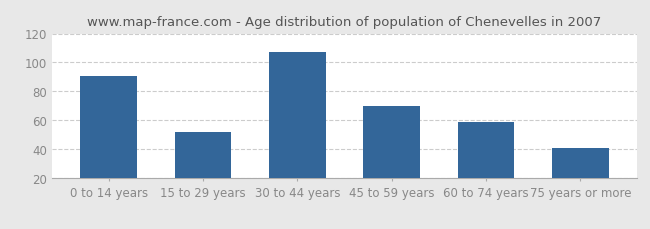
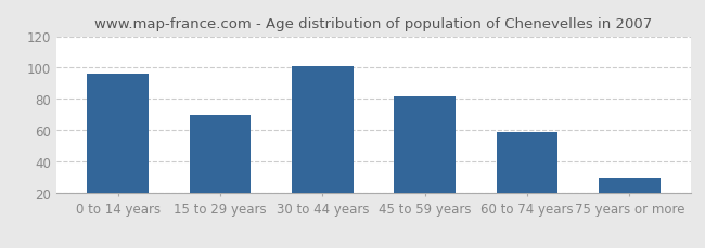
0 to 14 years: 91 -> 96
15 to 29 years: 52 -> 70
30 to 44 years: 107 -> 101
45 to 59 years: 70 -> 82
75 years or more: 41 -> 30
